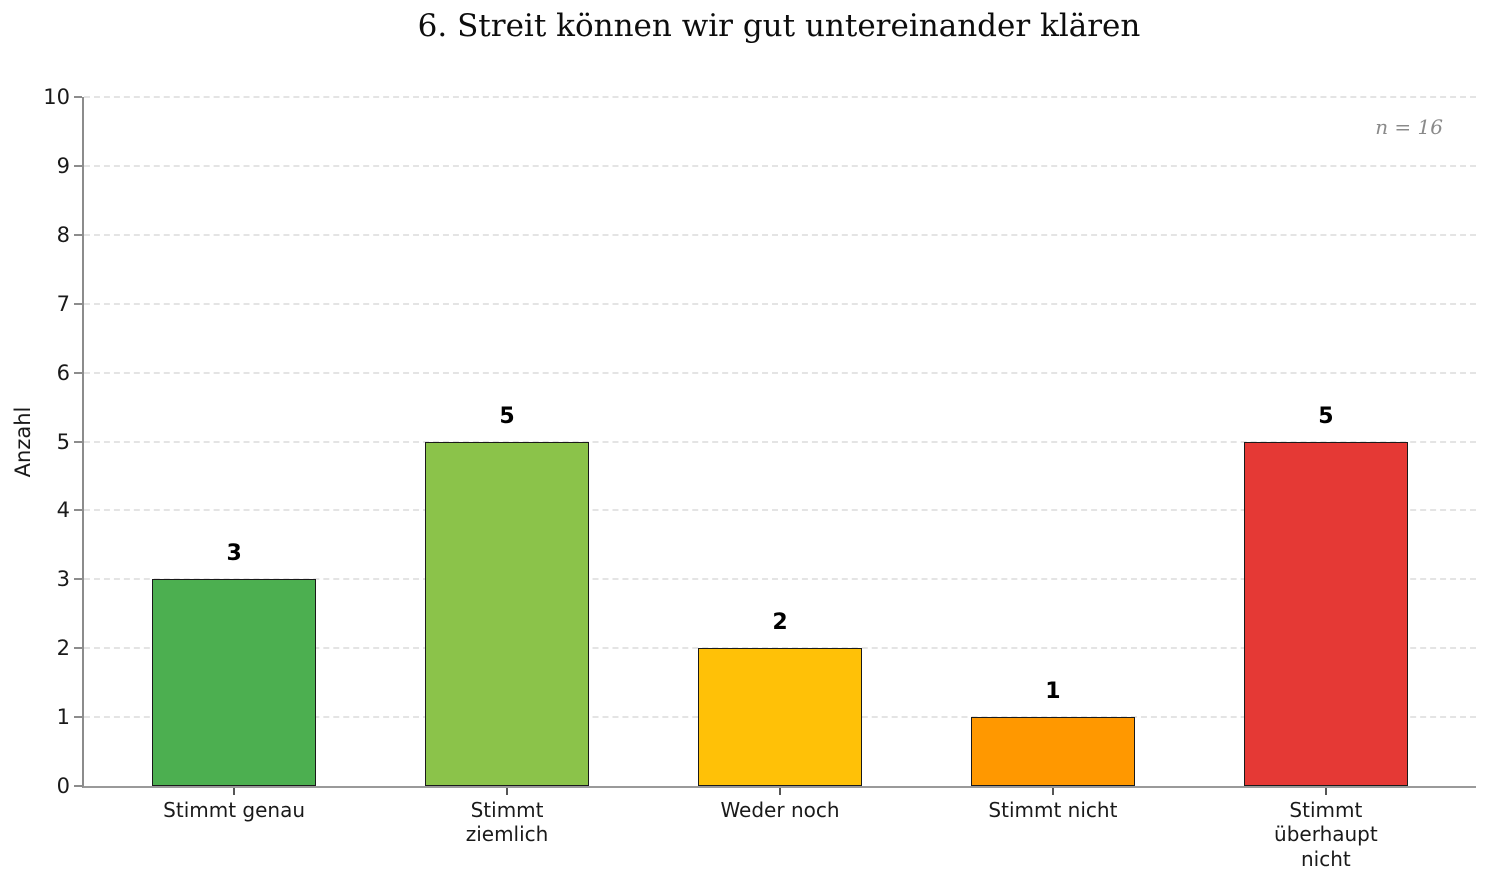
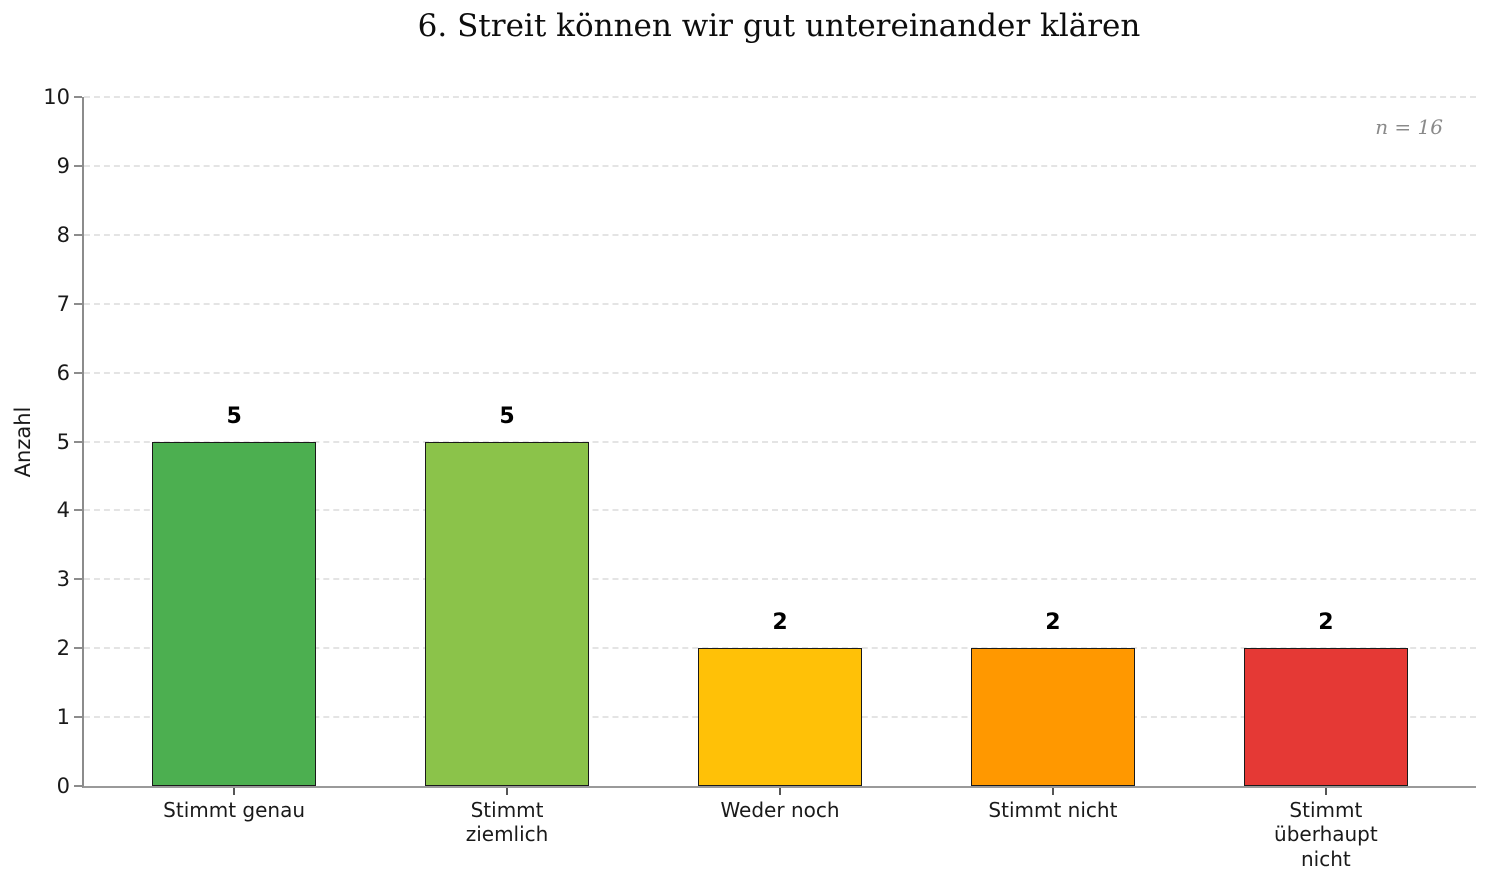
Stimmt genau: 3 -> 5
Stimmt nicht: 1 -> 2
Stimmt überhaupt nicht: 5 -> 2
